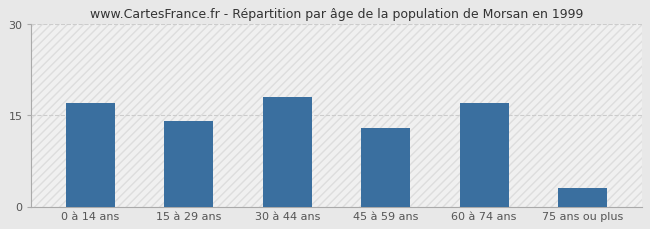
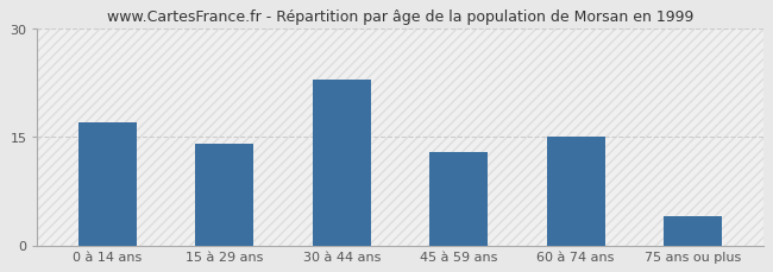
30 à 44 ans: 18 -> 23
60 à 74 ans: 17 -> 15
75 ans ou plus: 3 -> 4
